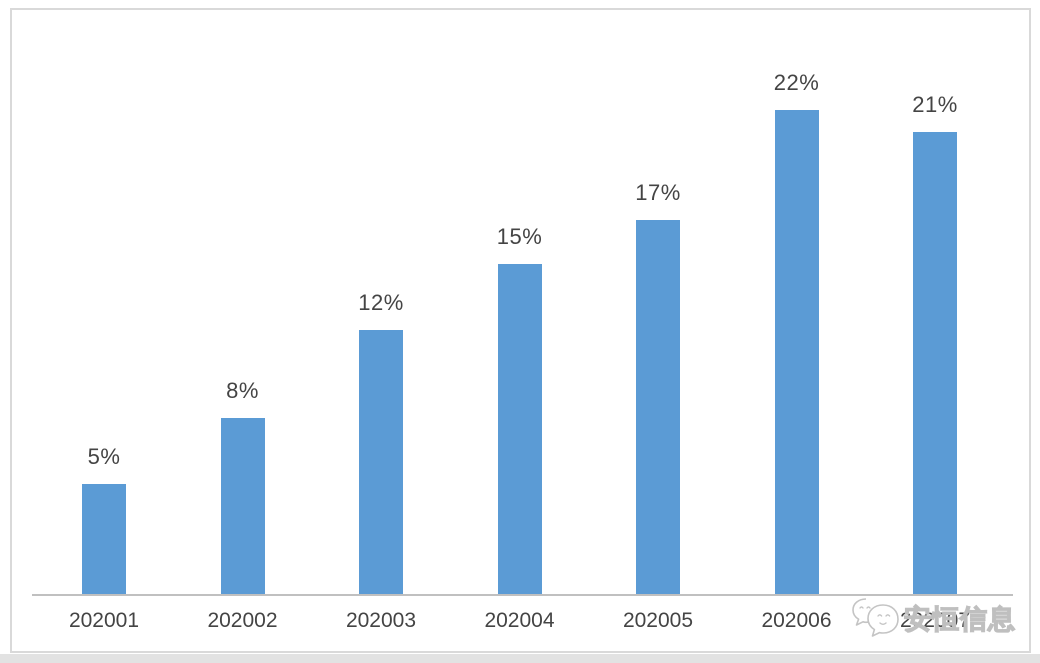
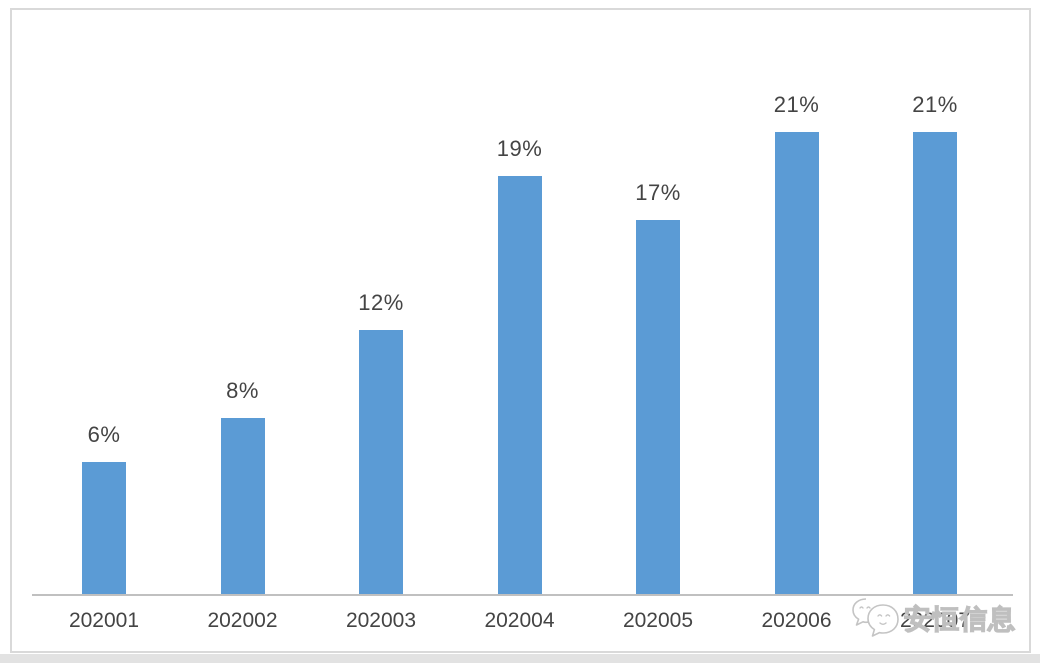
202001: 5% -> 6%
202004: 15% -> 19%
202006: 22% -> 21%
